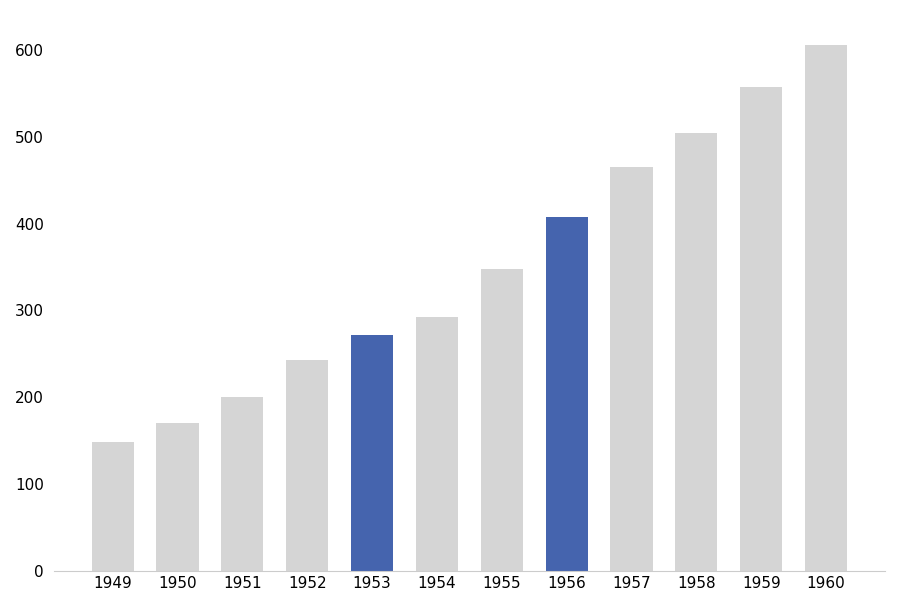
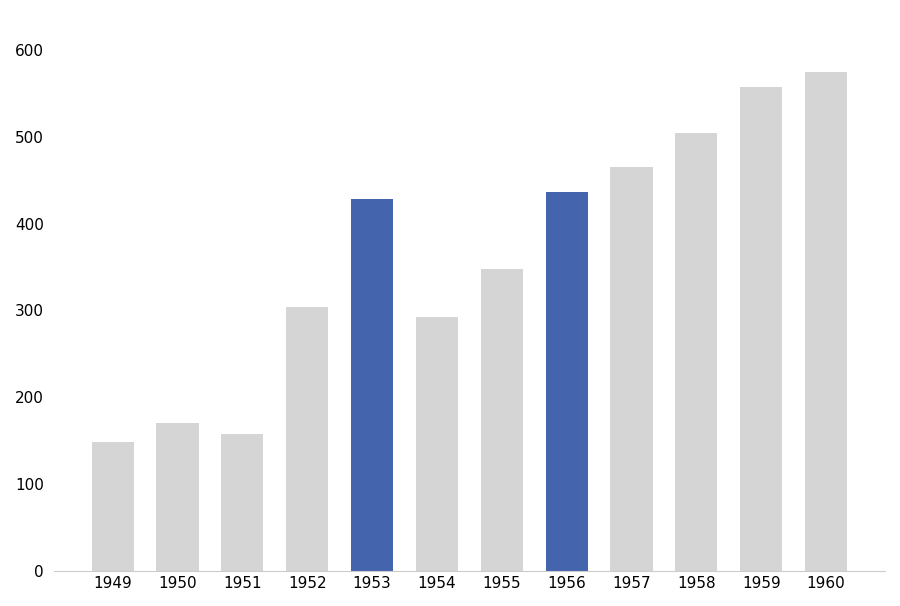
1951: 200 -> 158
1952: 243 -> 304
1953: 272 -> 428
1956: 407 -> 436
1960: 606 -> 574
